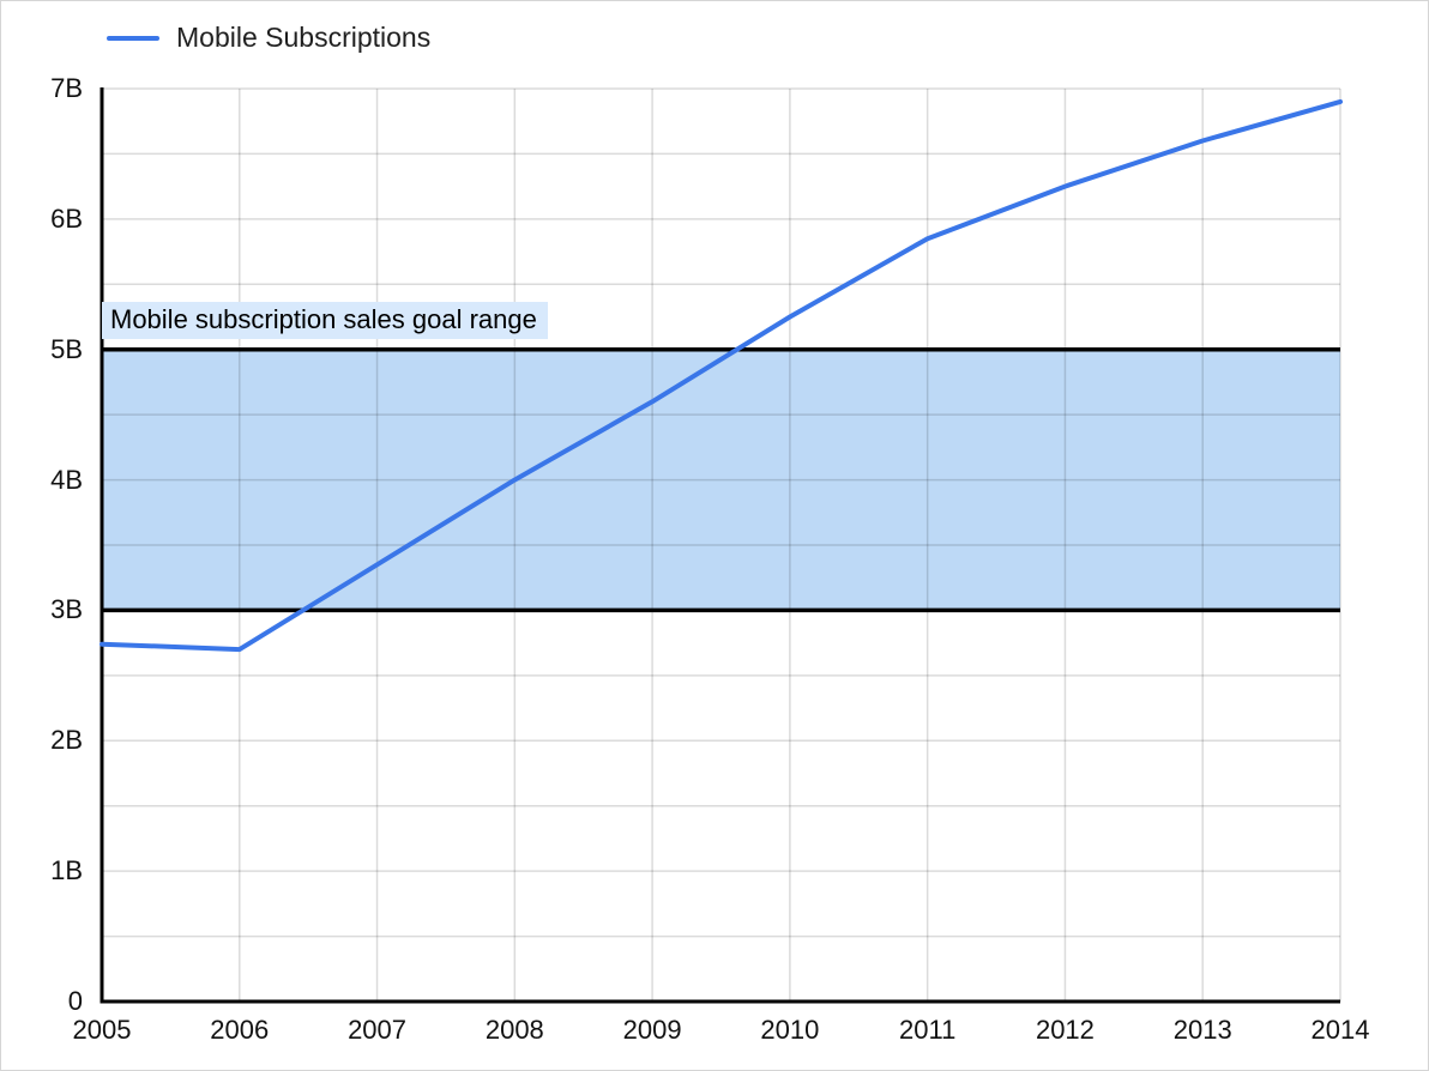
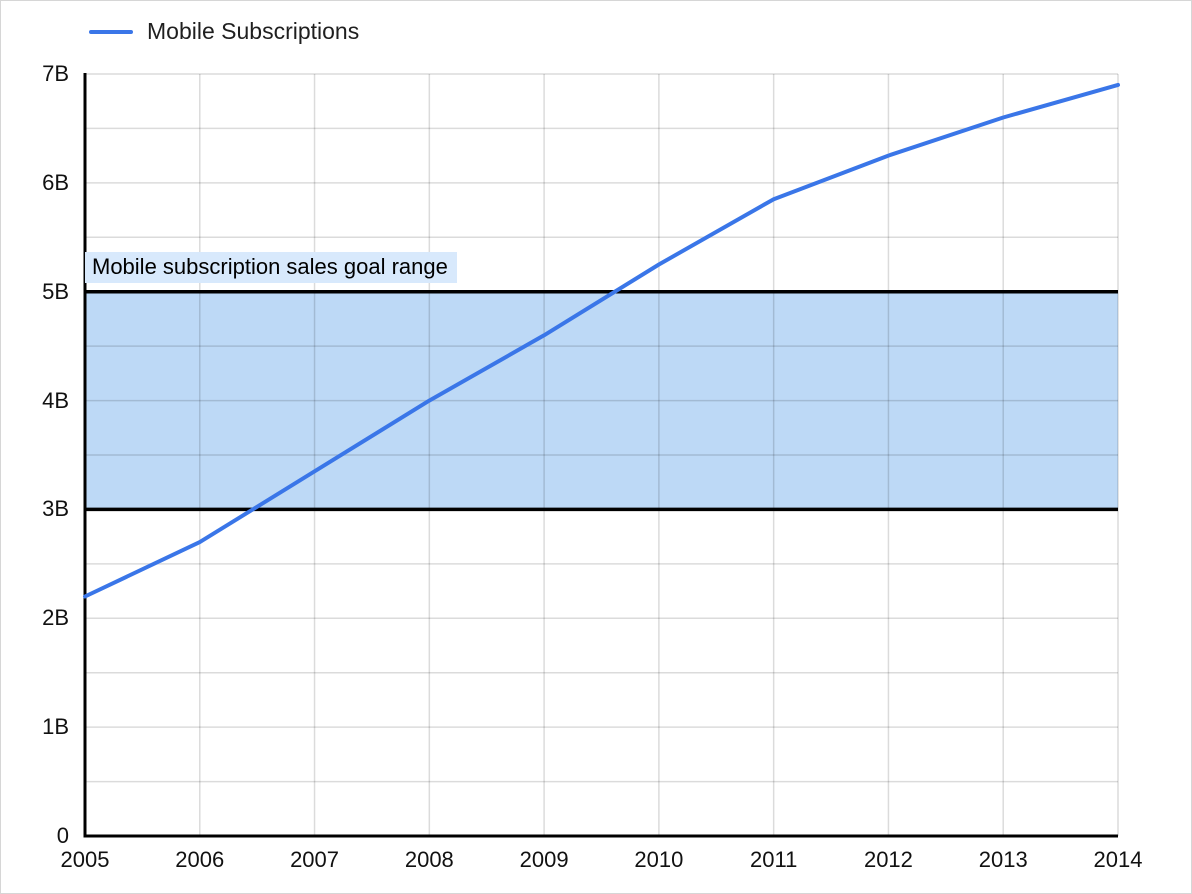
2005: 2.74B -> 2.20B
